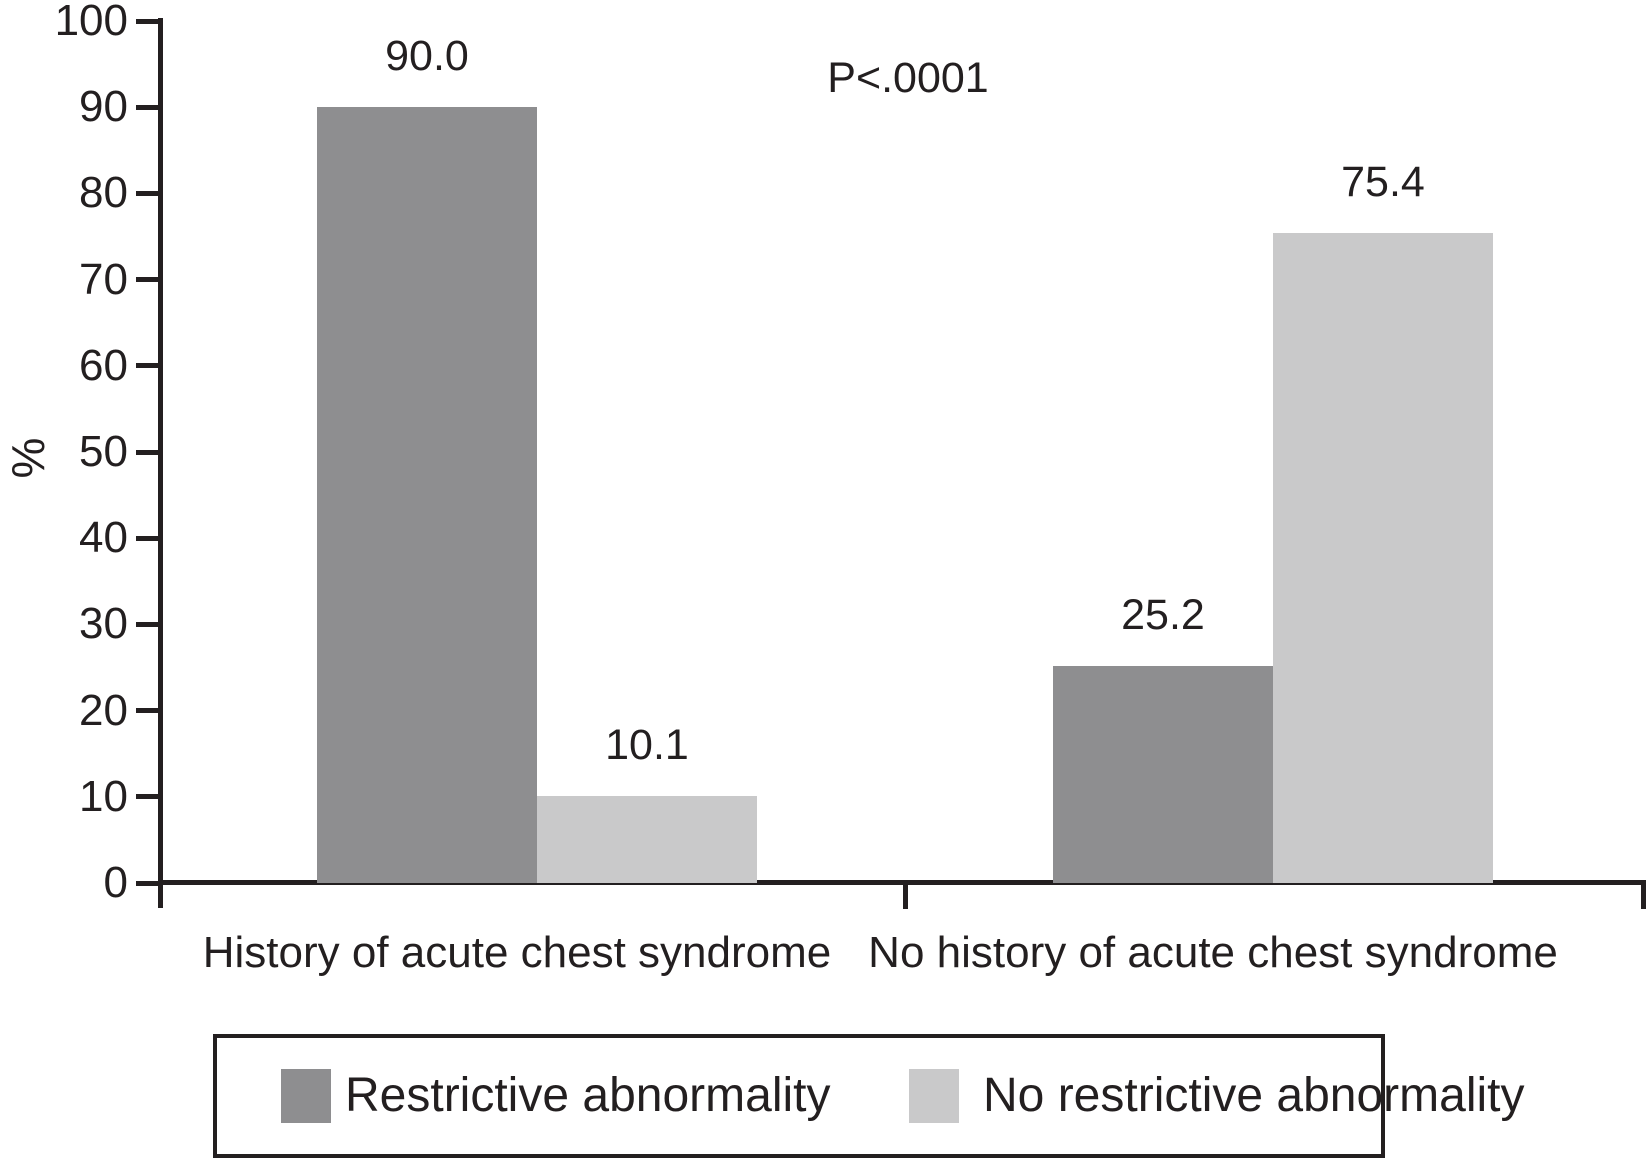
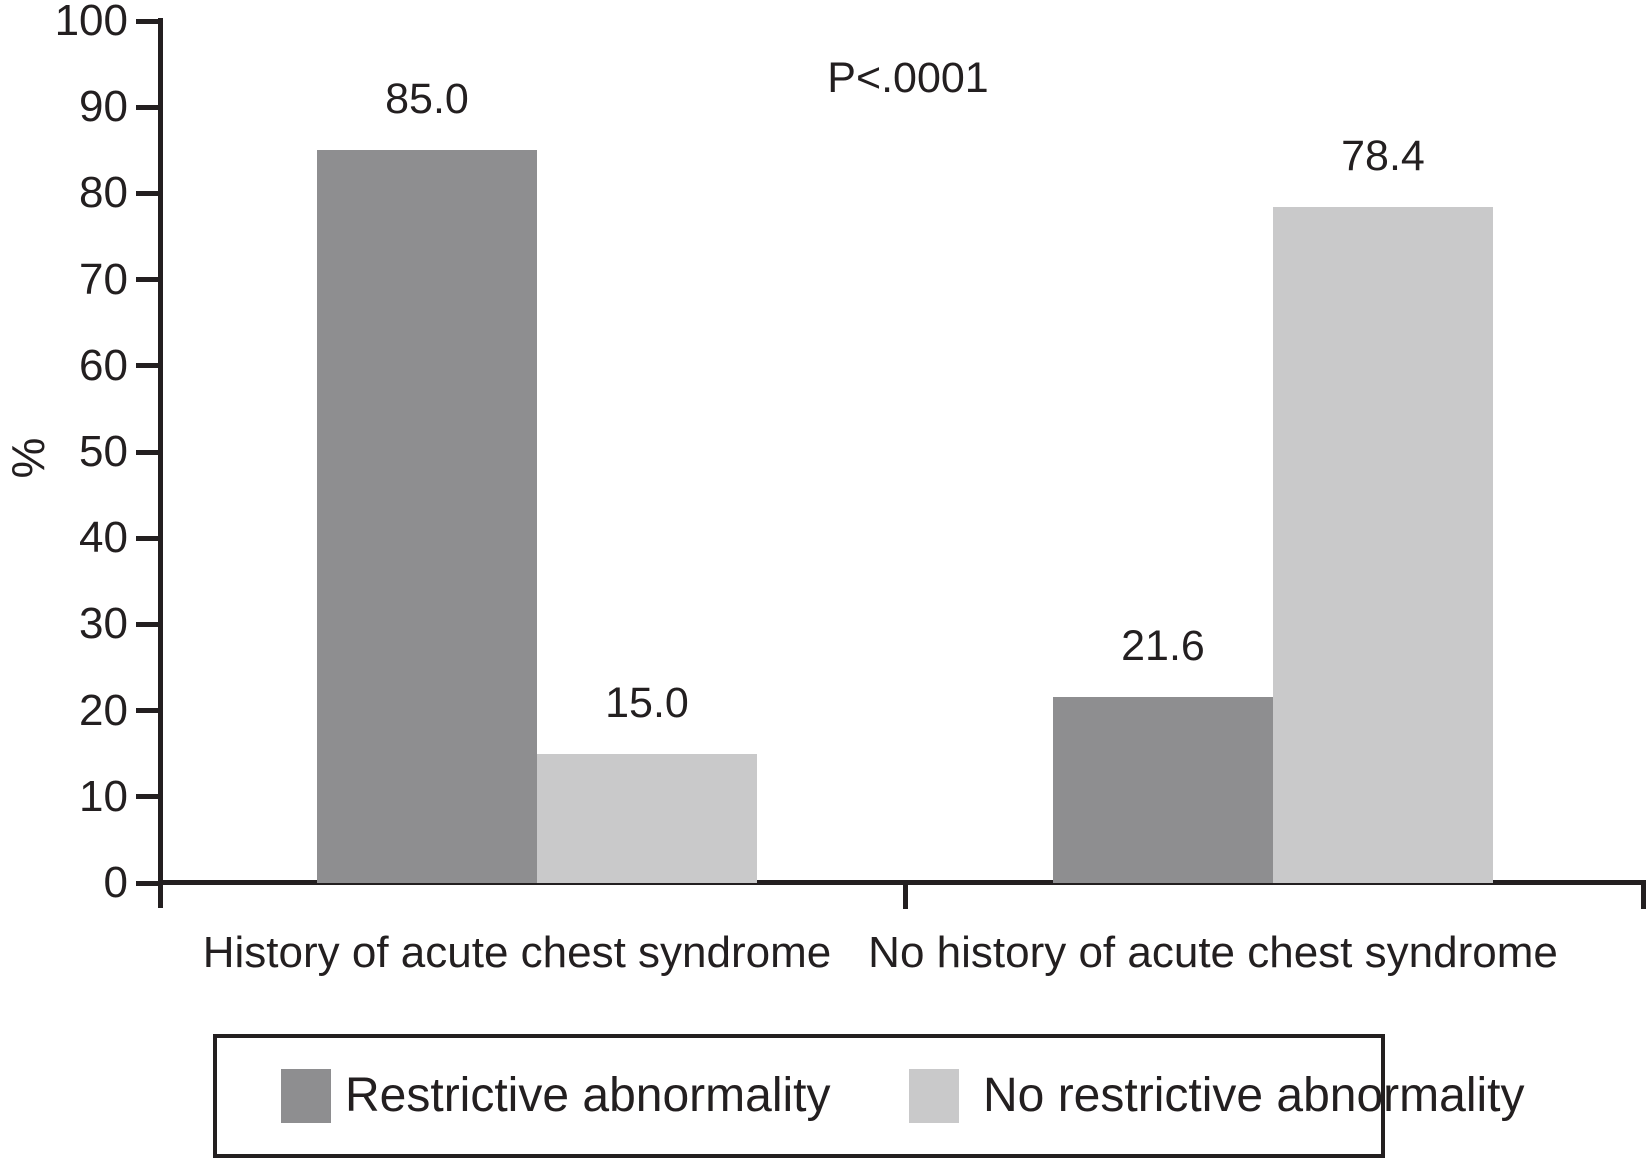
Restrictive abnormality/History of acute chest syndrome: 90.0 -> 85.0
No restrictive abnormality/History of acute chest syndrome: 10.1 -> 15.0
Restrictive abnormality/No history of acute chest syndrome: 25.2 -> 21.6
No restrictive abnormality/No history of acute chest syndrome: 75.4 -> 78.4
